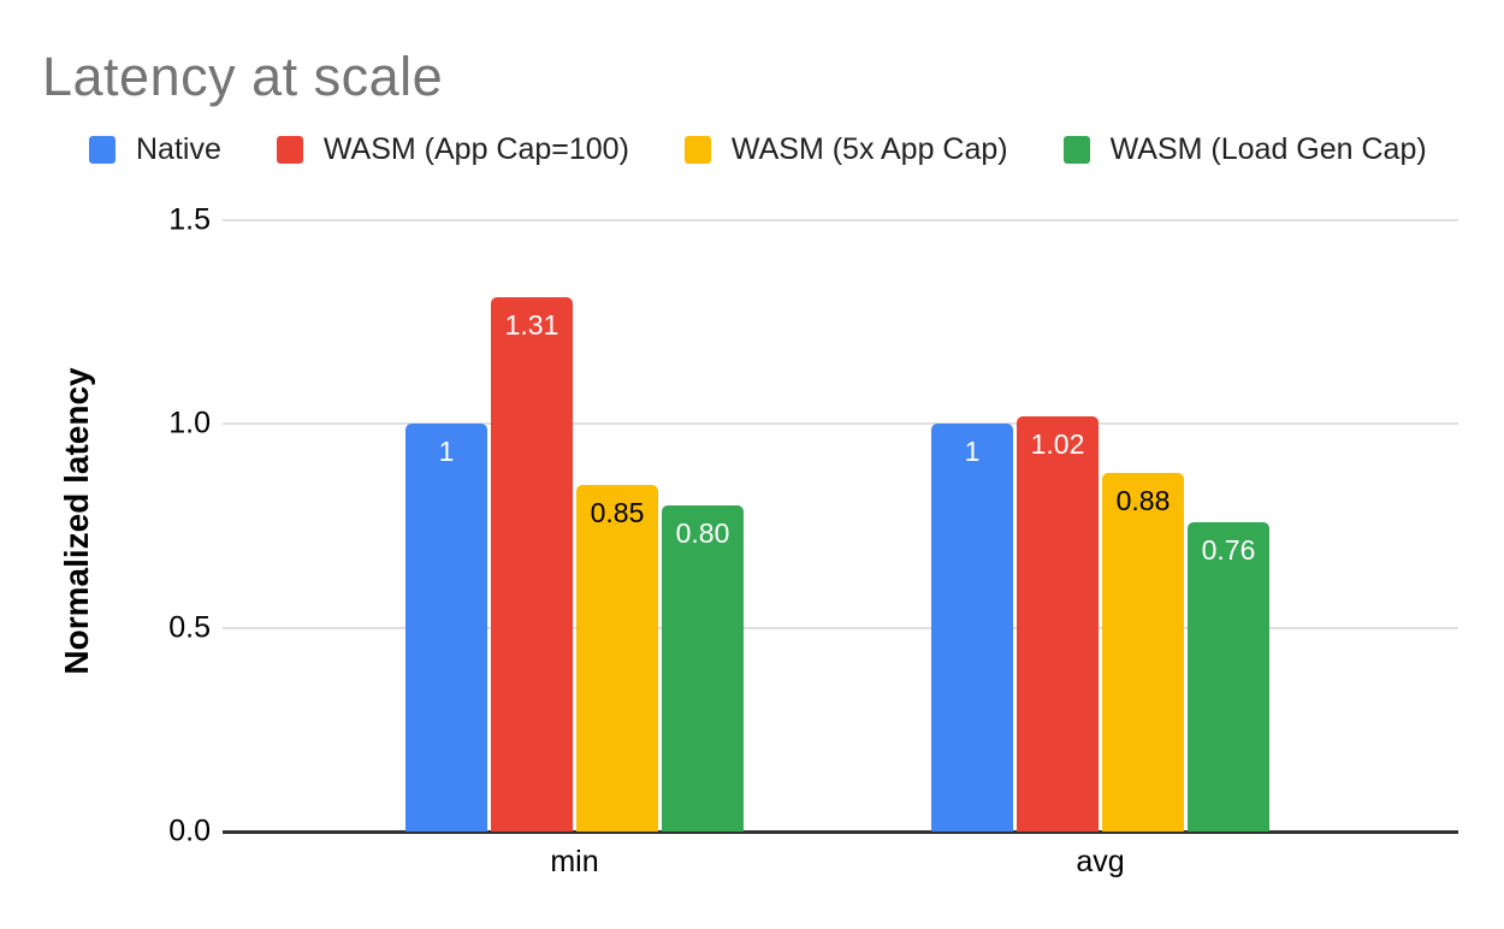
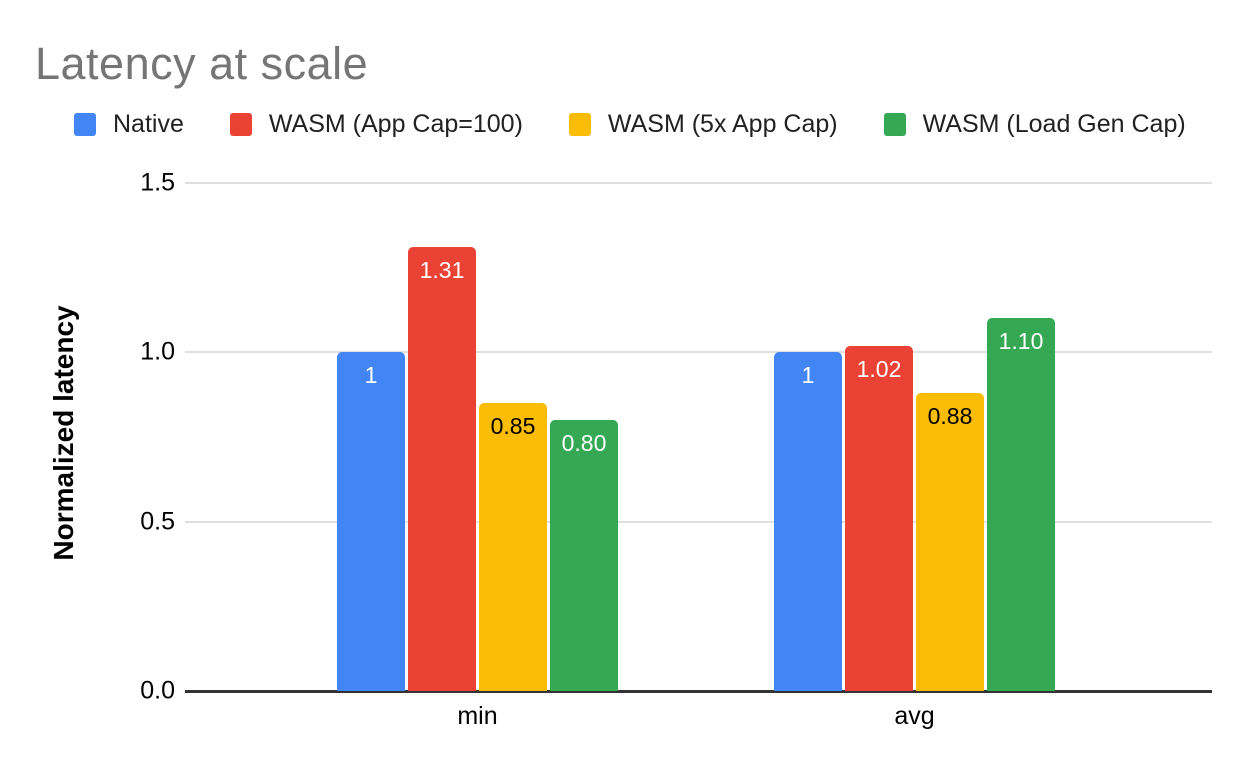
WASM (Load Gen Cap)/avg: 0.76 -> 1.10
